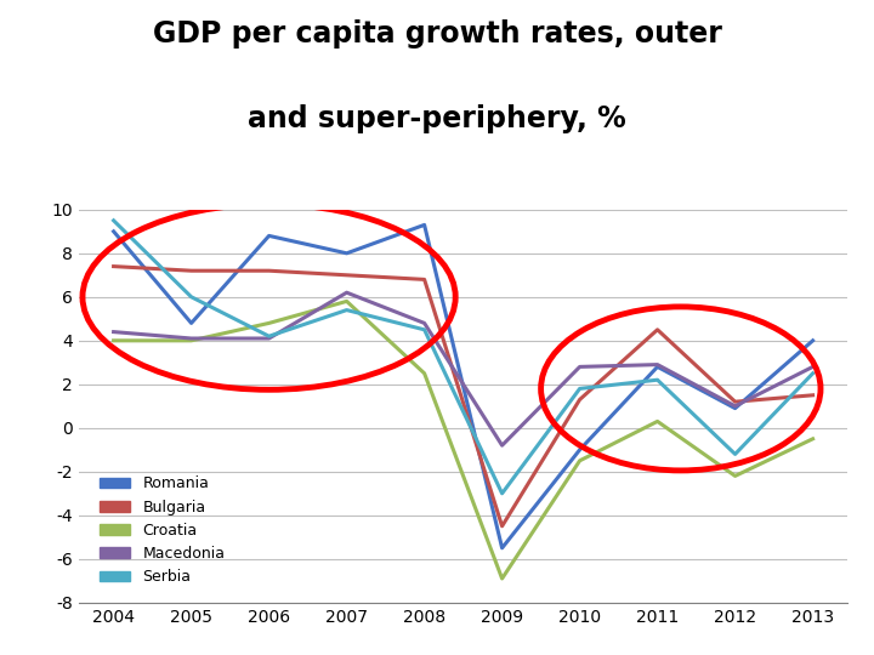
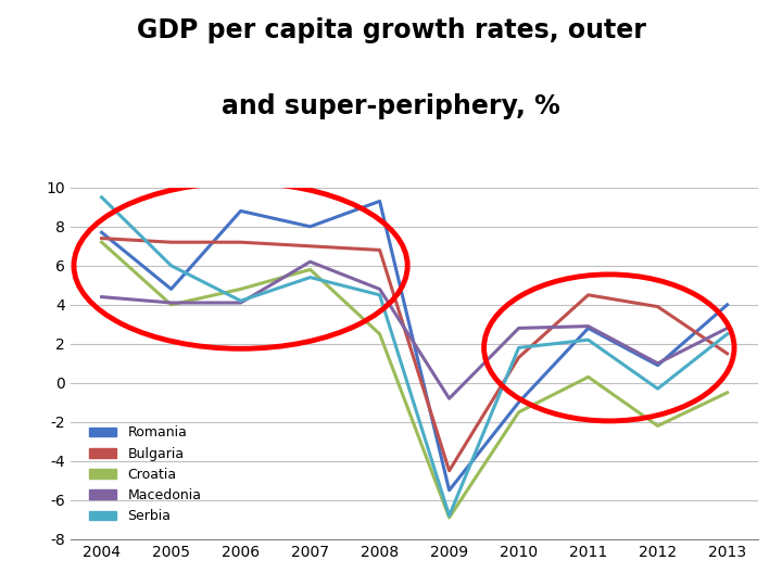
Romania/2004: 9.0 -> 7.7
Croatia/2004: 4.0 -> 7.2
Serbia/2009: -3.0 -> -6.8
Bulgaria/2012: 1.2 -> 3.9
Serbia/2012: -1.2 -> -0.3
